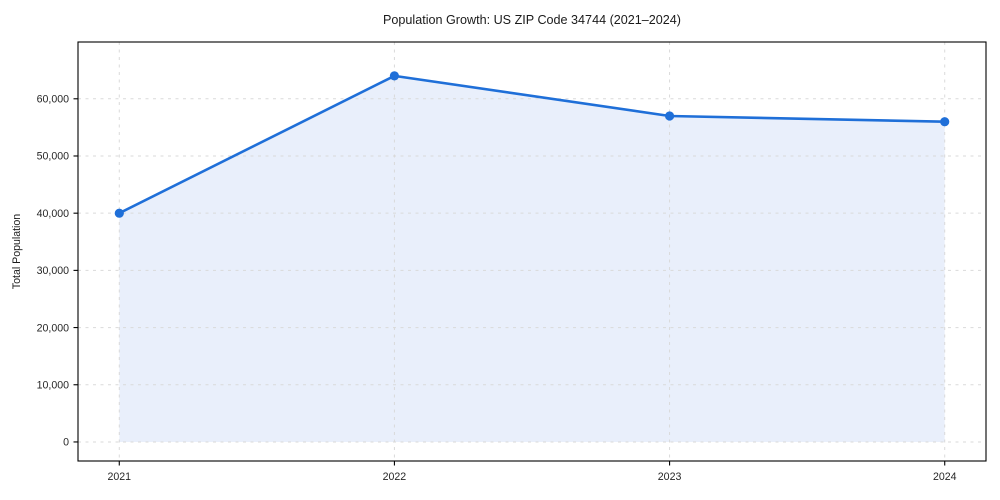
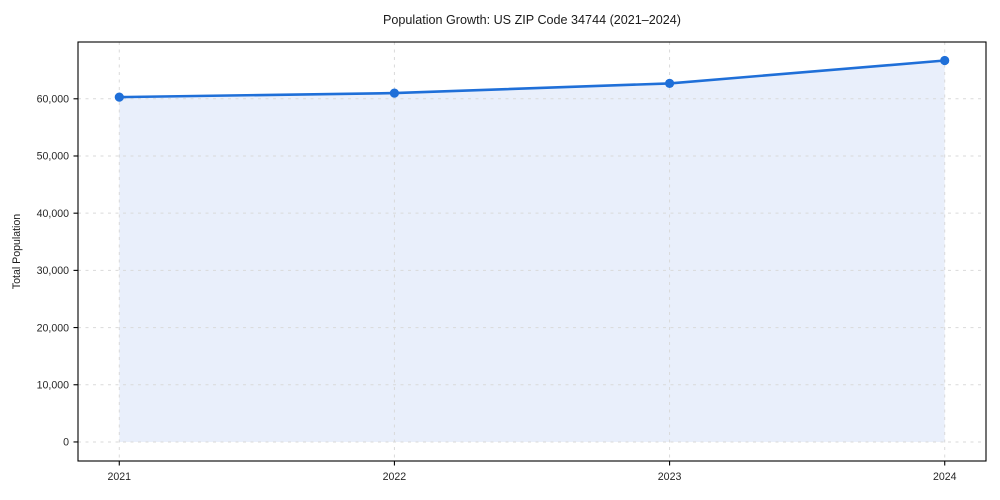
2021: 40000 -> 60000
2022: 64000 -> 61000
2023: 57000 -> 63000
2024: 56000 -> 67000
